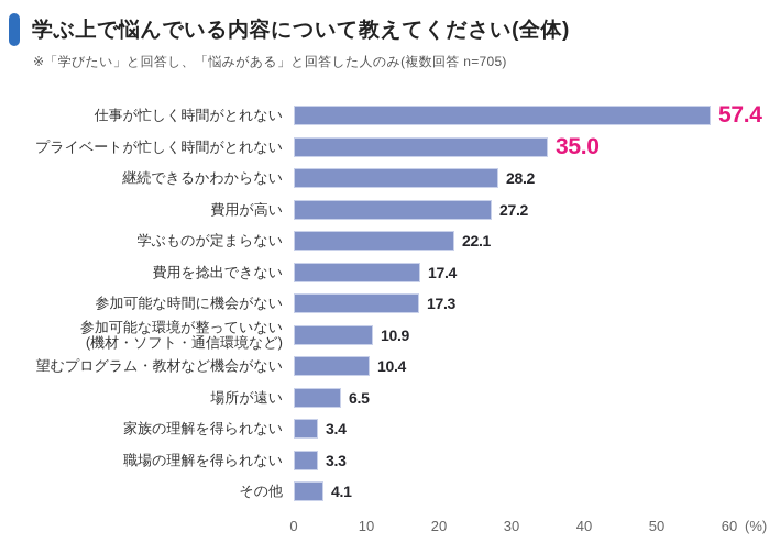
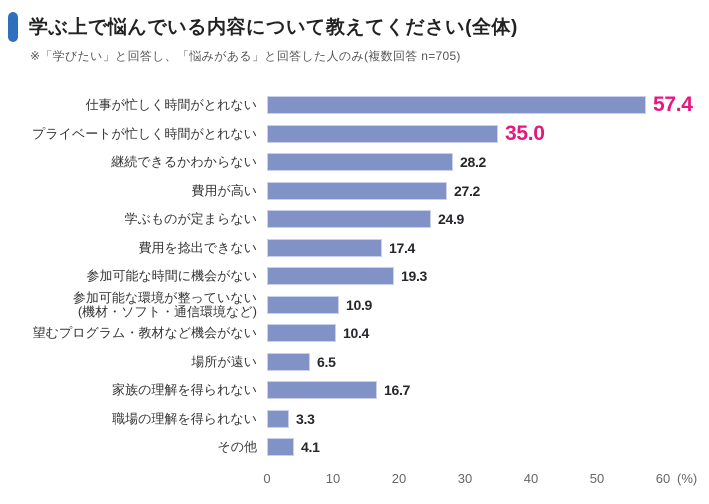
学ぶものが定まらない: 22.1 -> 24.9
参加可能な時間に機会がない: 17.3 -> 19.3
家族の理解を得られない: 3.4 -> 16.7
